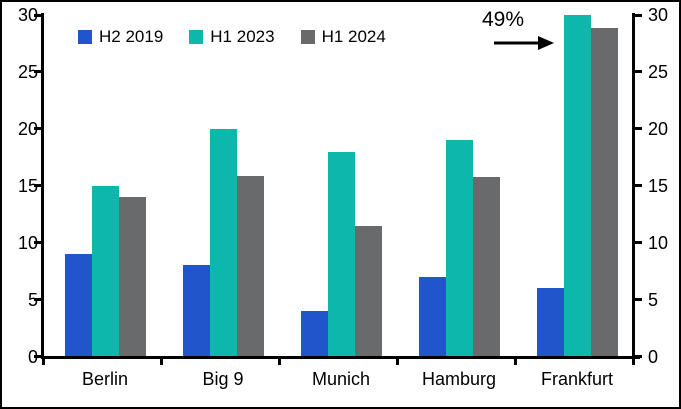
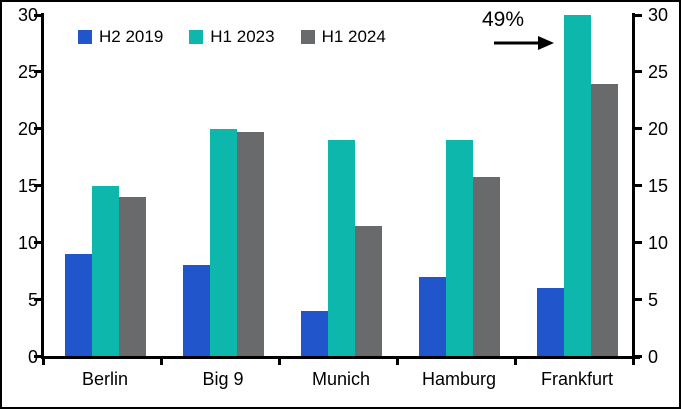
H1 2024/Big 9: 15.9 -> 19.7
H1 2023/Munich: 18 -> 19
H1 2024/Frankfurt: 28.9 -> 23.9
